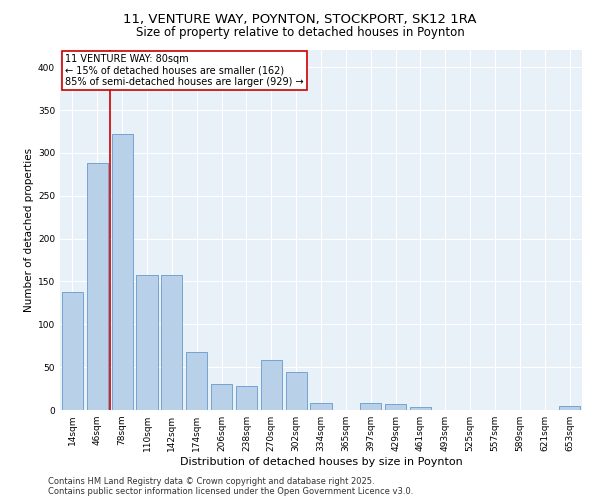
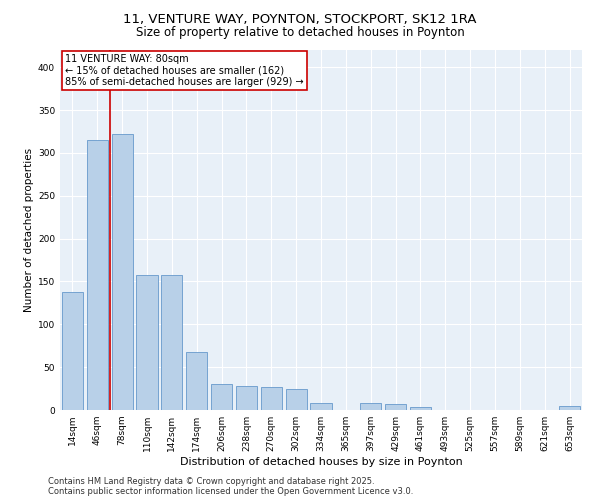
46sqm: 288 -> 315
270sqm: 58 -> 27
302sqm: 44 -> 24
